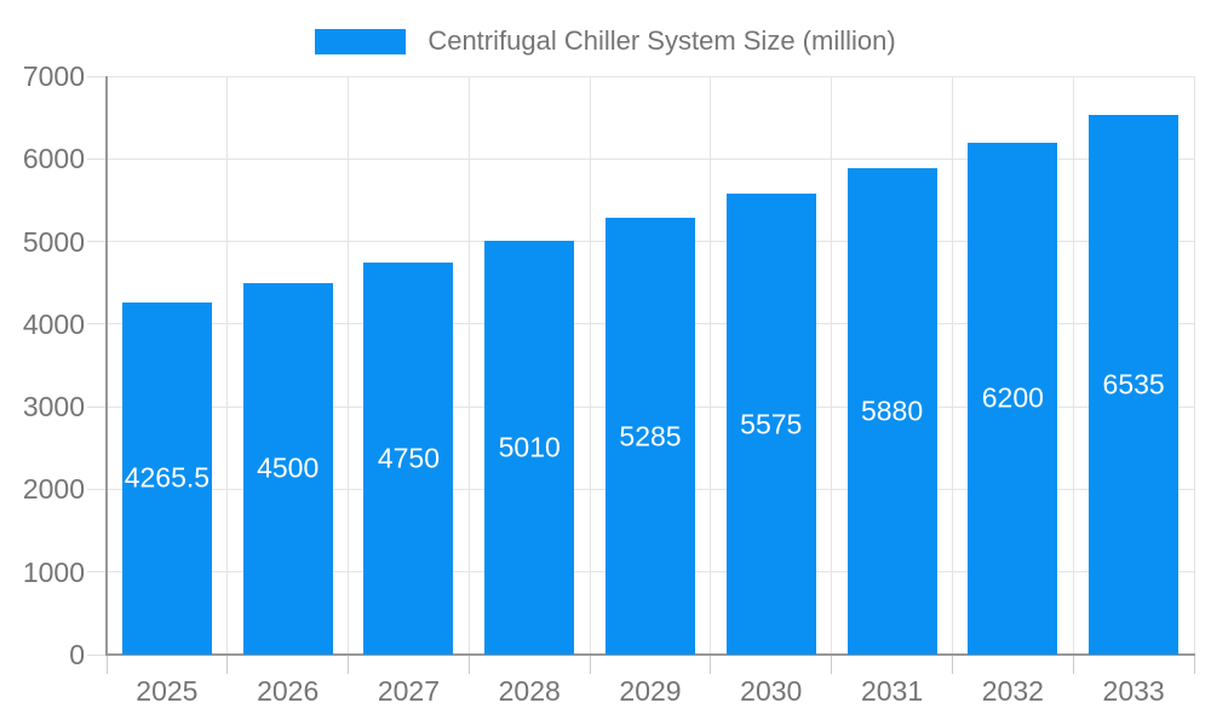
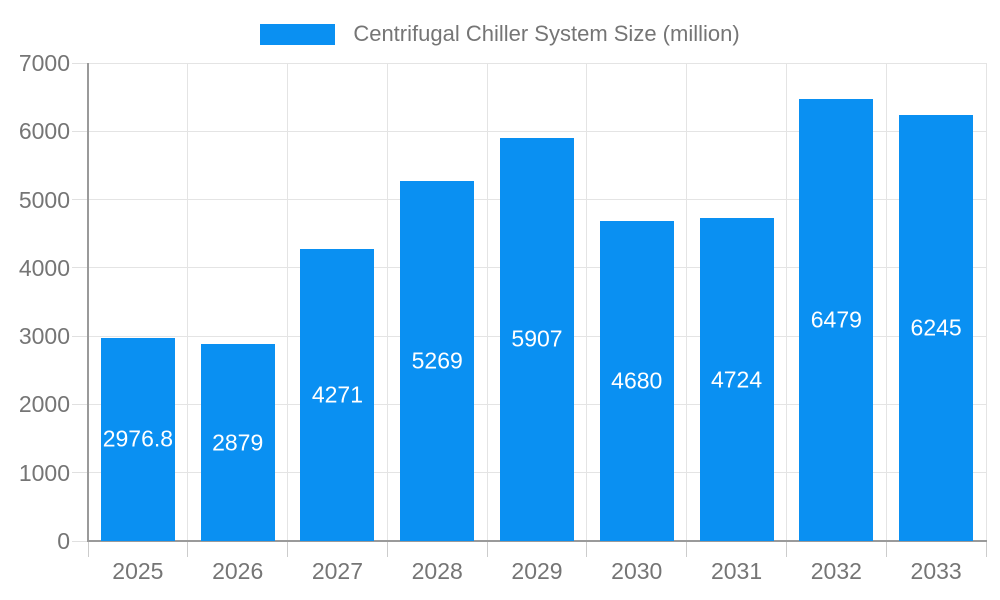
2025: 4265.5 -> 2976.8
2026: 4500 -> 2879
2027: 4750 -> 4271
2028: 5010 -> 5269
2029: 5285 -> 5907
2030: 5575 -> 4680
2031: 5880 -> 4724
2032: 6200 -> 6479
2033: 6535 -> 6245
